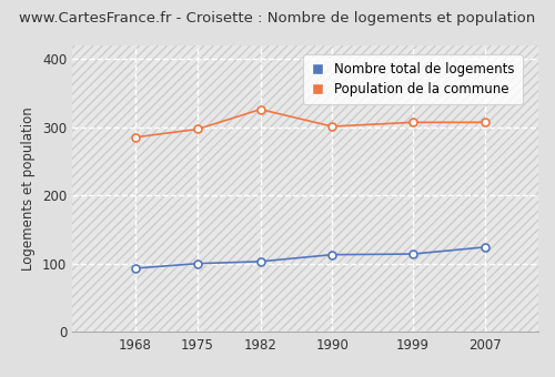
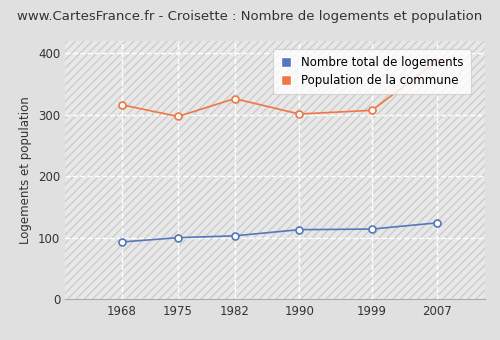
Population de la commune/1968: 285 -> 316
Population de la commune/2007: 307 -> 386
